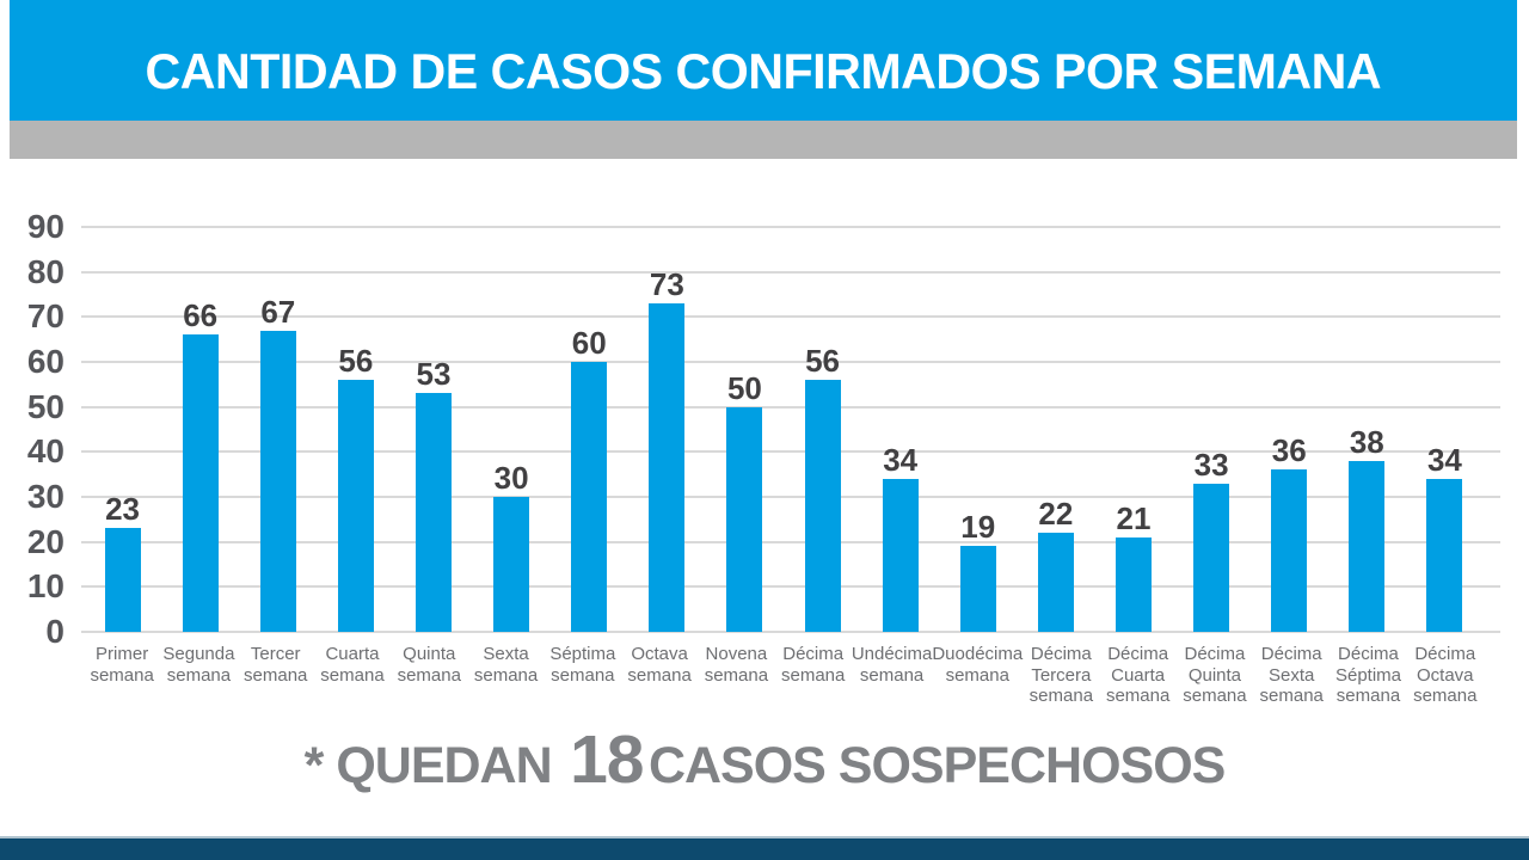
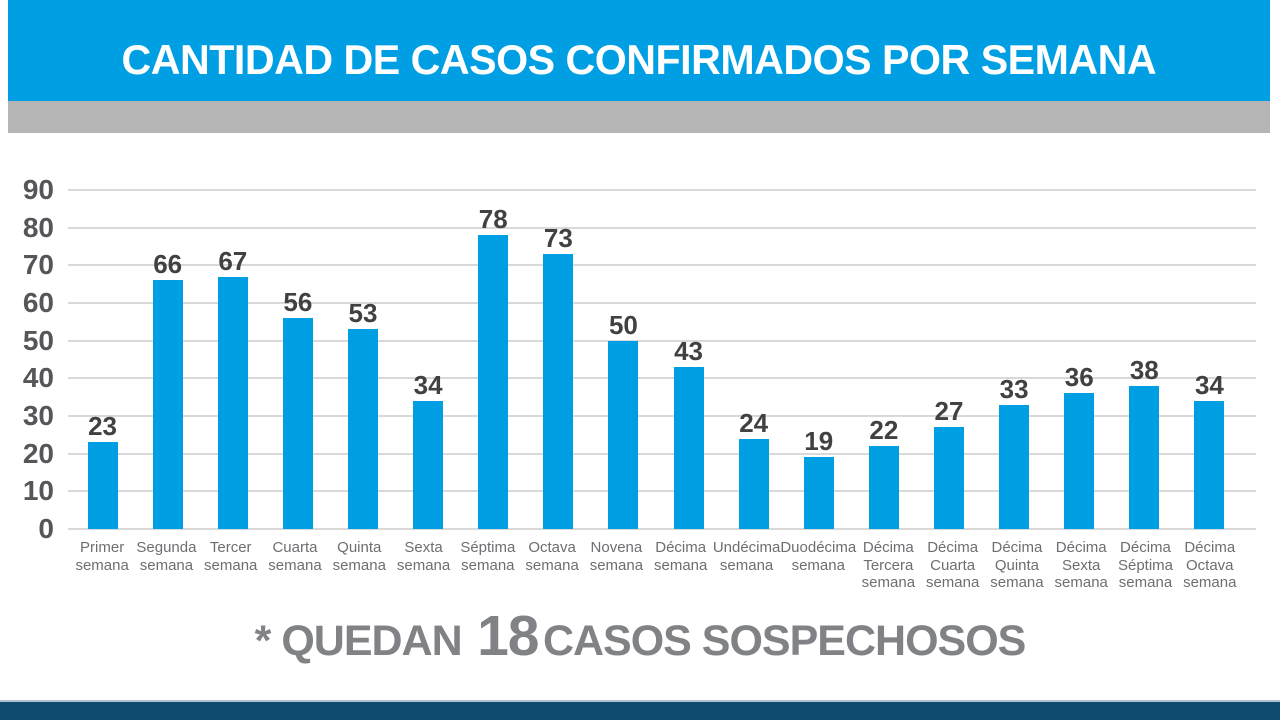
Sexta semana: 30 -> 34
Séptima semana: 60 -> 78
Décima semana: 56 -> 43
Undécima semana: 34 -> 24
Décima Cuarta semana: 21 -> 27
